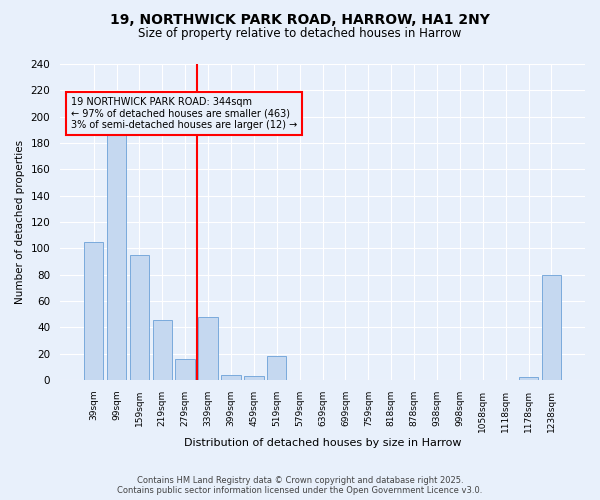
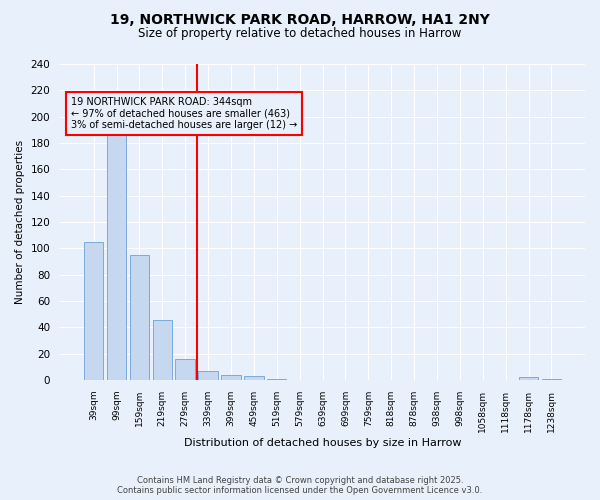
339sqm: 48 -> 7
519sqm: 18 -> 1
1238sqm: 80 -> 1
